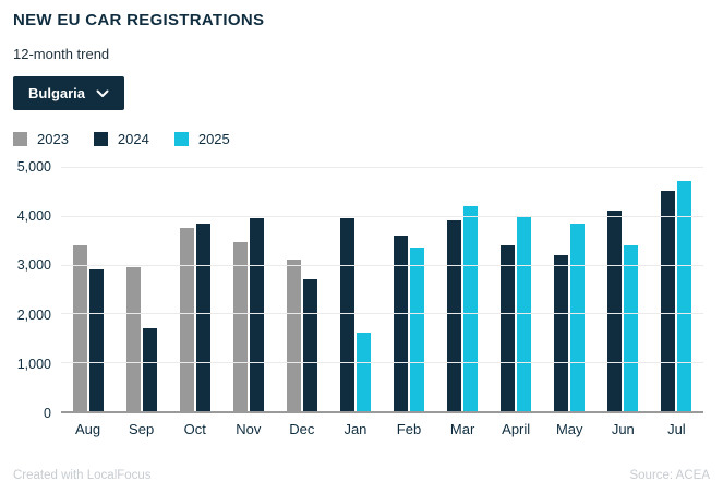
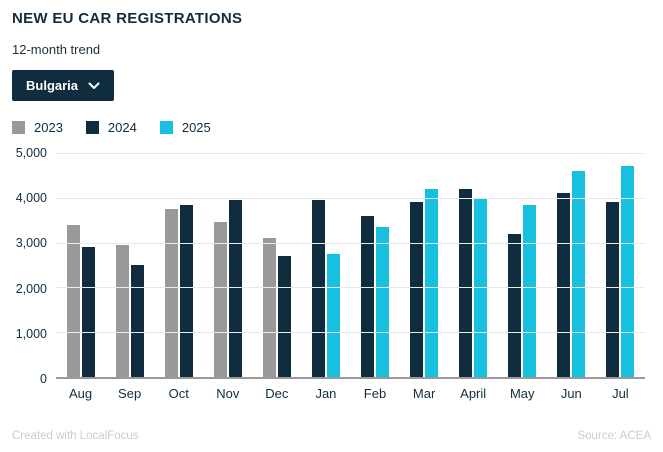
2024/Sep: 1700 -> 2500
2025/Jan: 1600 -> 2800
2024/April: 3400 -> 4200
2025/Jun: 3400 -> 4600
2024/Jul: 4500 -> 3900
